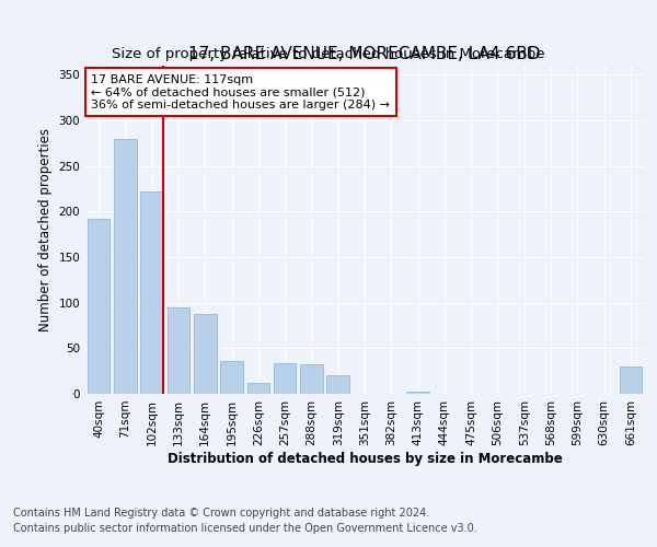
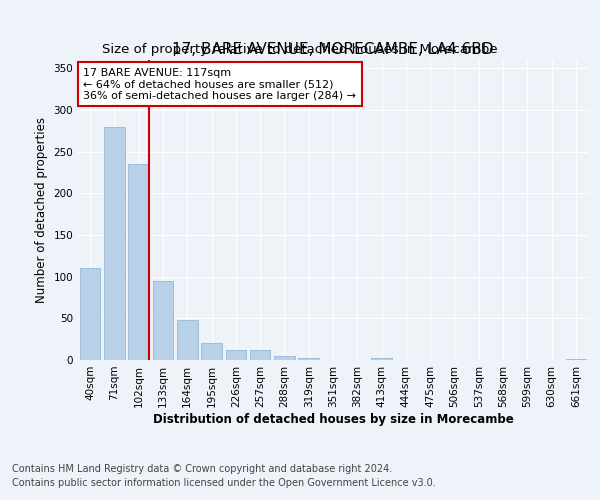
40sqm: 192 -> 110
102sqm: 222 -> 235
164sqm: 88 -> 48
195sqm: 36 -> 20
257sqm: 34 -> 12
288sqm: 32 -> 5
319sqm: 20 -> 3
661sqm: 30 -> 1
